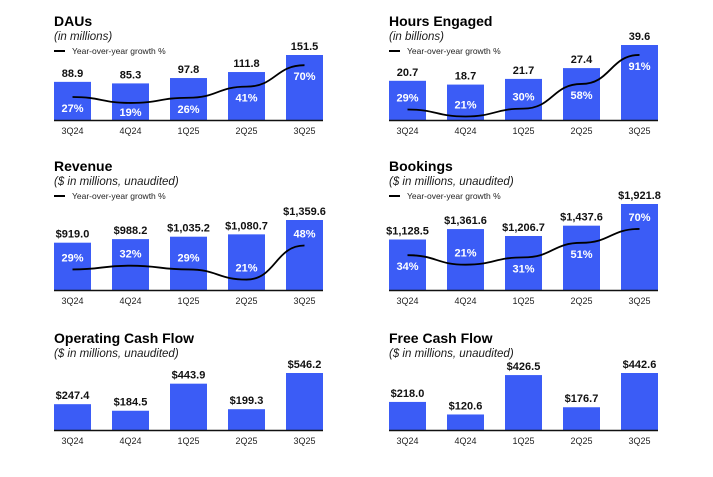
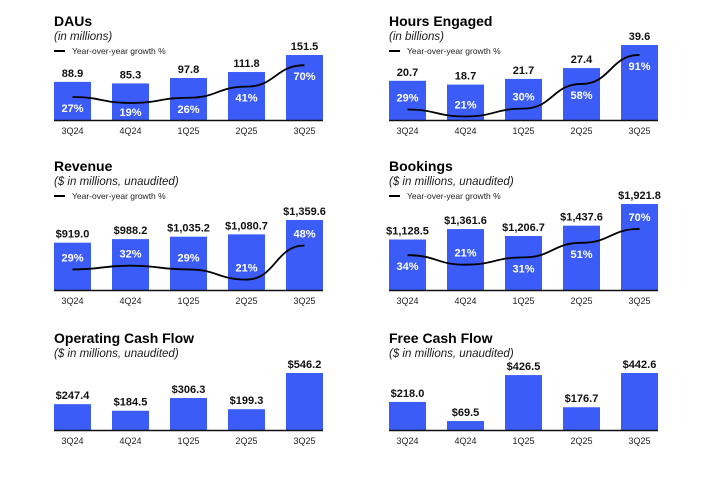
Operating Cash Flow/1Q25: $443.9 -> $306.3
Free Cash Flow/4Q24: $120.6 -> $69.5
